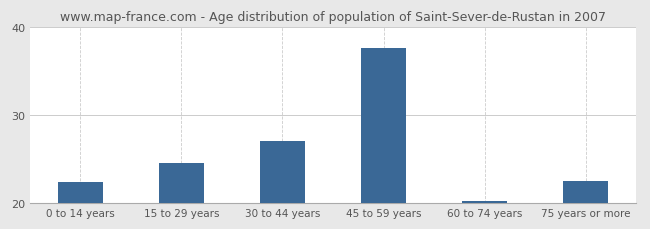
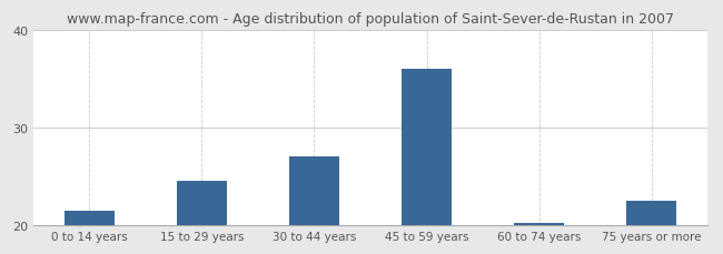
0 to 14 years: 22.4 -> 21.5
45 to 59 years: 37.6 -> 36.0
